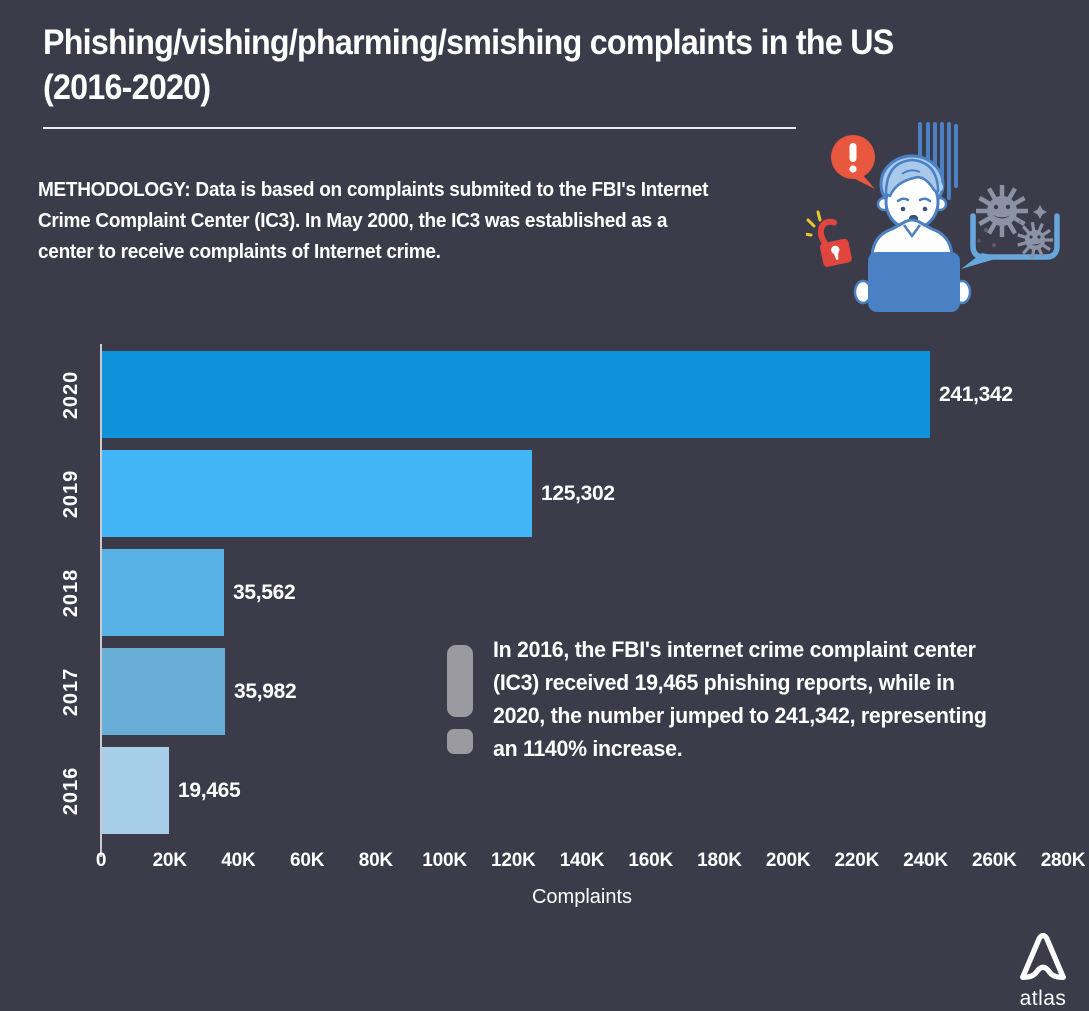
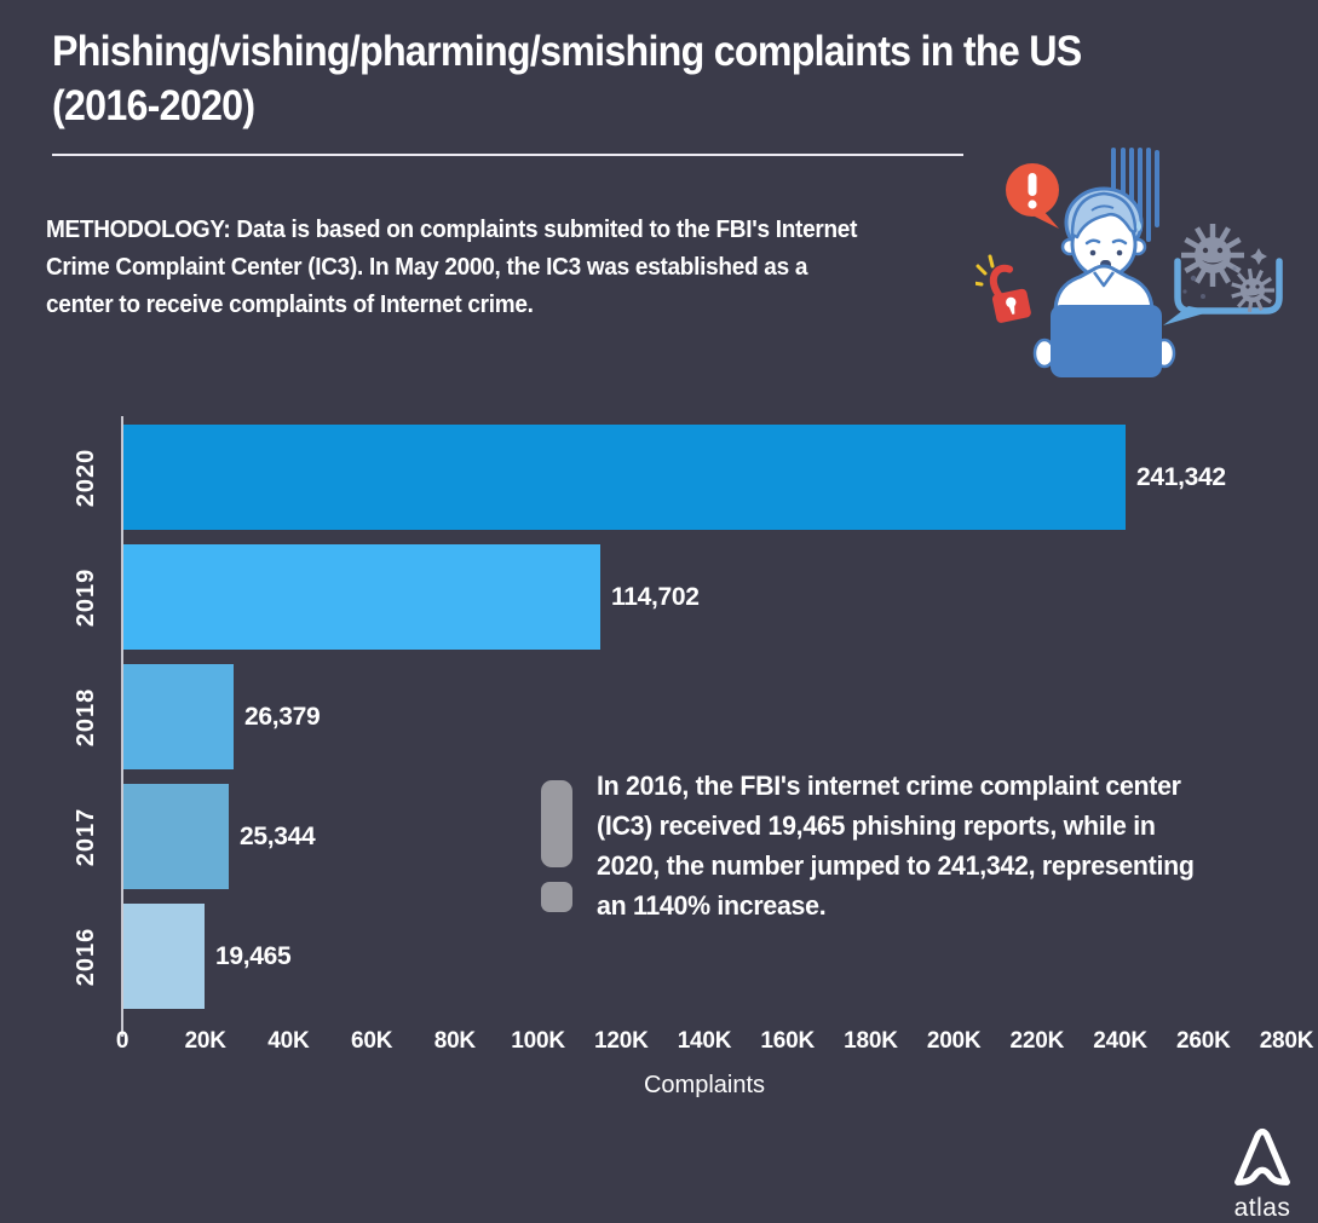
2019: 125,302 -> 114,702
2018: 35,562 -> 26,379
2017: 35,982 -> 25,344
